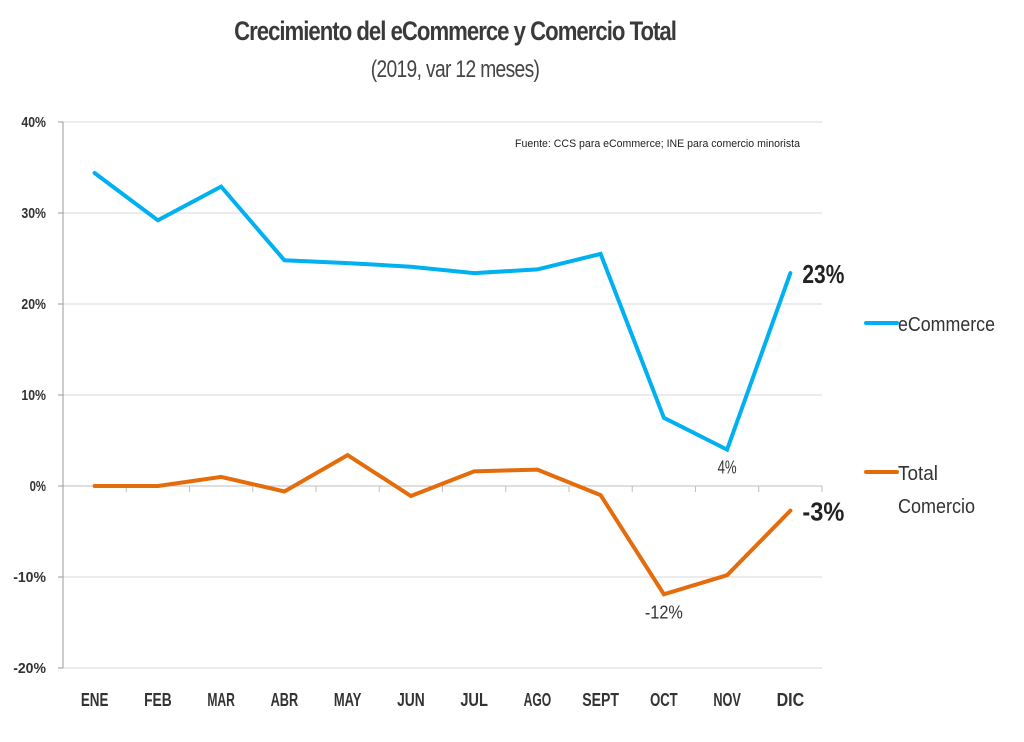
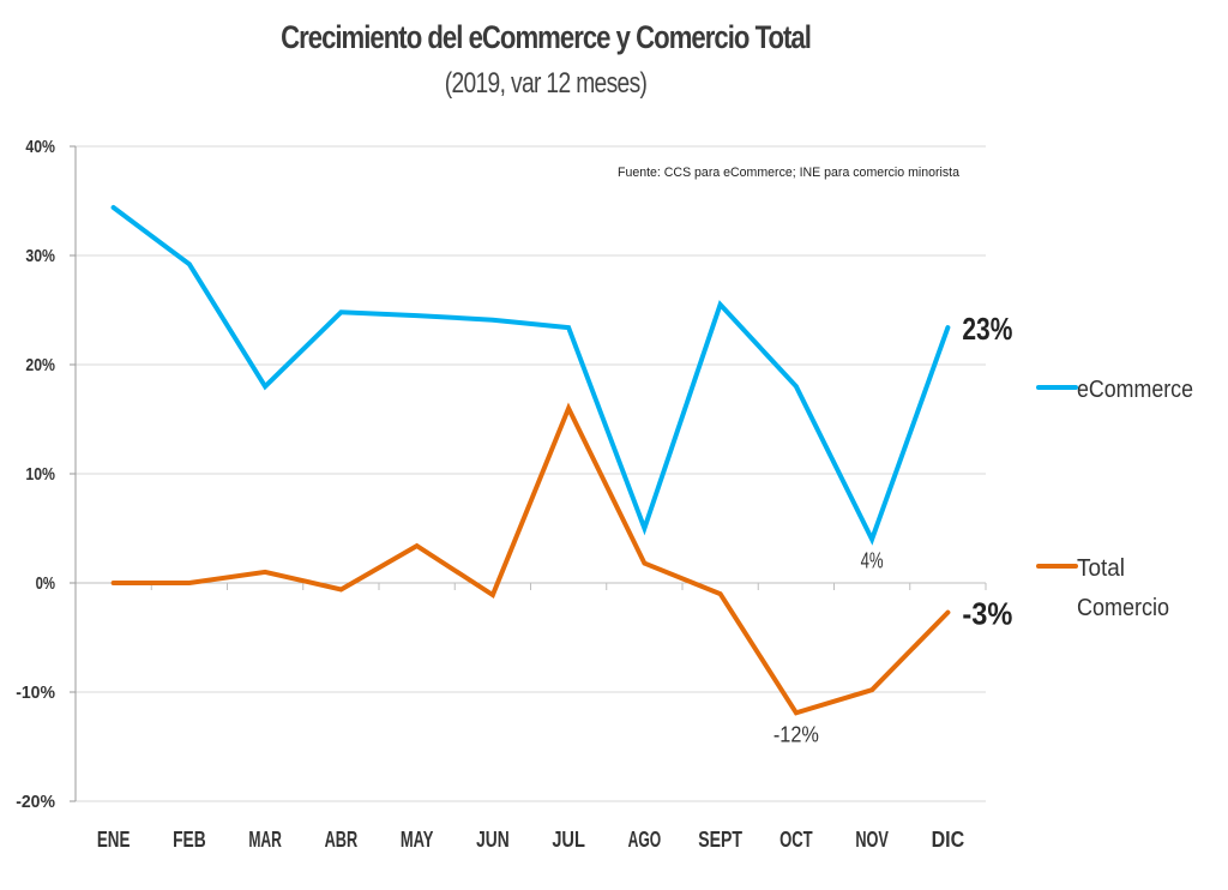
eCommerce/MAR: 33% -> 18%
Total Comercio/JUL: 2% -> 16%
eCommerce/AGO: 24% -> 5%
eCommerce/OCT: 8% -> 18%
